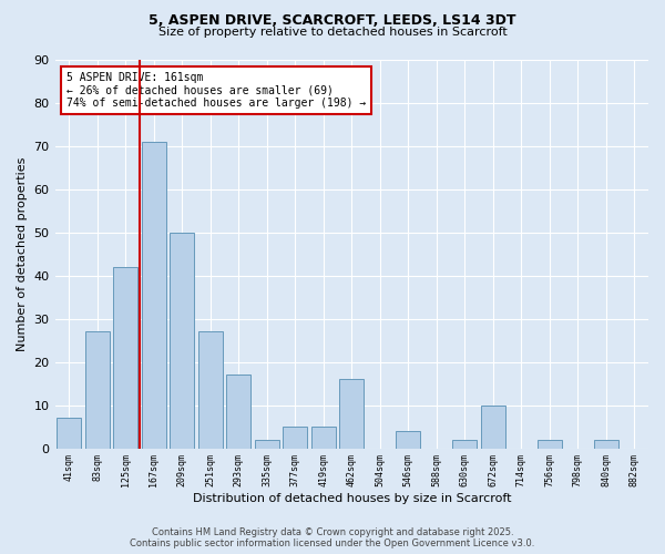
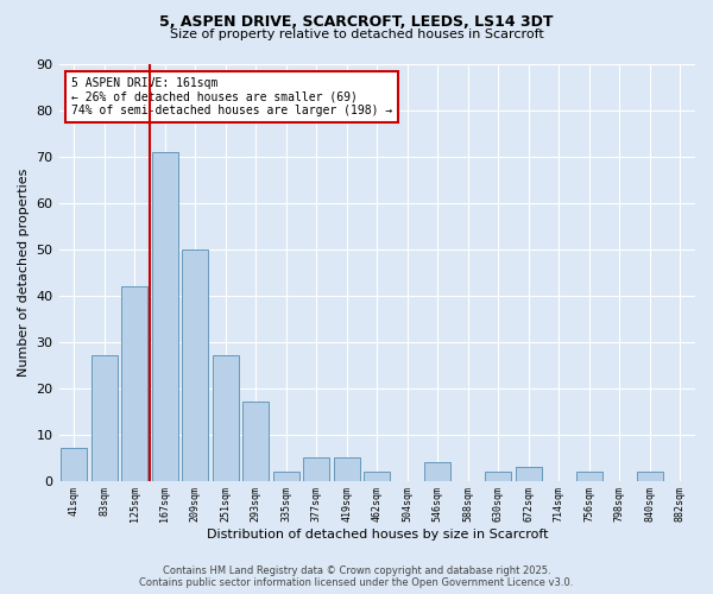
462sqm: 16 -> 2
672sqm: 10 -> 3
